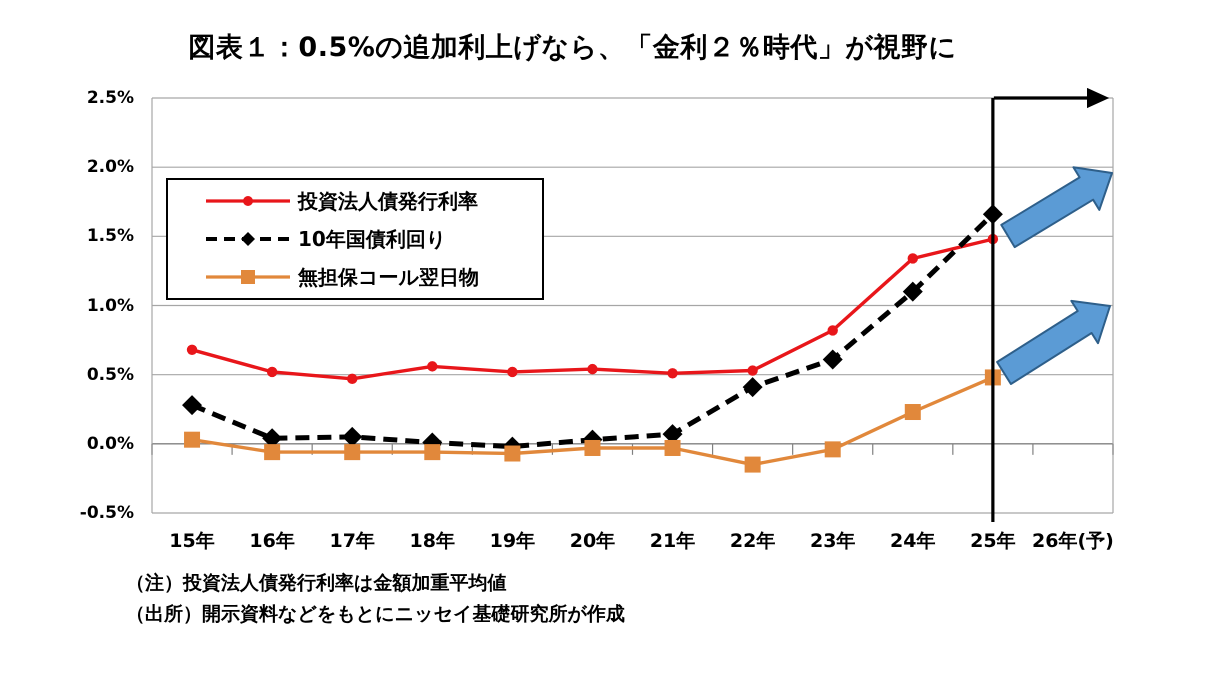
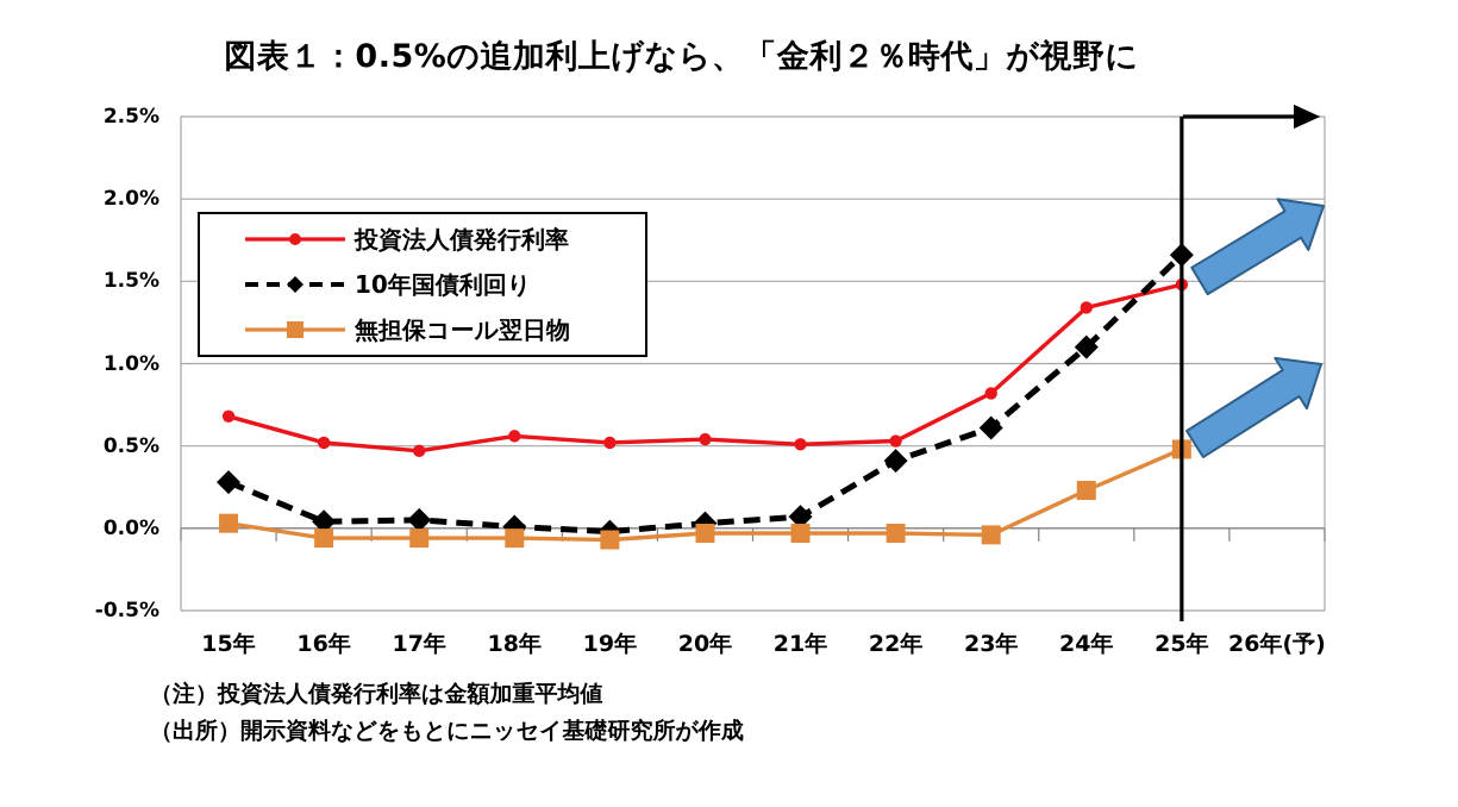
無担保コール翌日物/22年: -0.15% -> -0.03%
